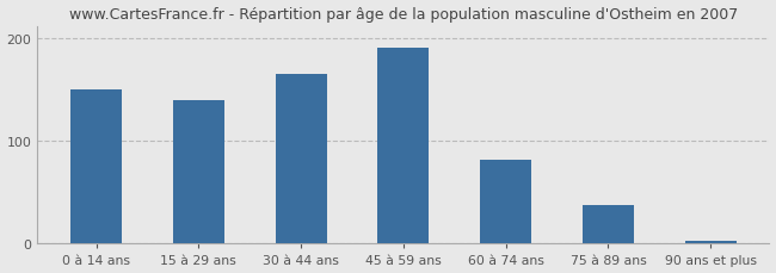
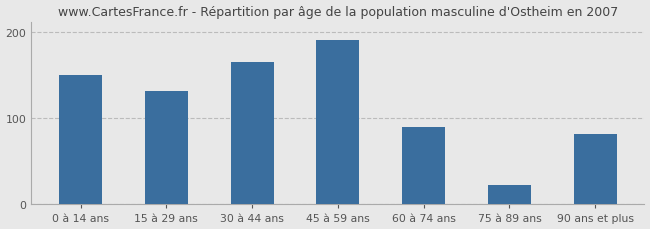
15 à 29 ans: 140 -> 132
60 à 74 ans: 82 -> 90
75 à 89 ans: 38 -> 22
90 ans et plus: 3 -> 82
